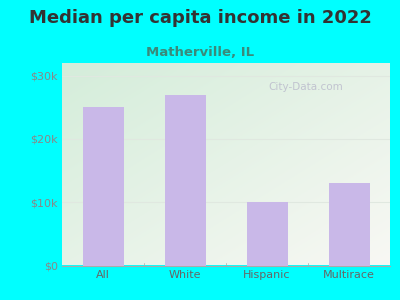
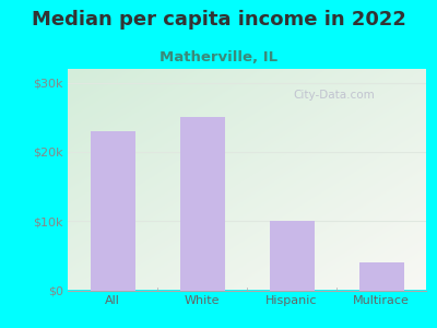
All: $25k -> $23k
White: $27k -> $25k
Multirace: $13k -> $4k
